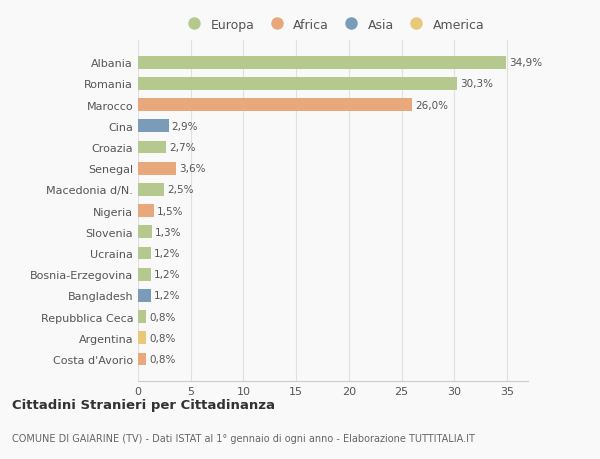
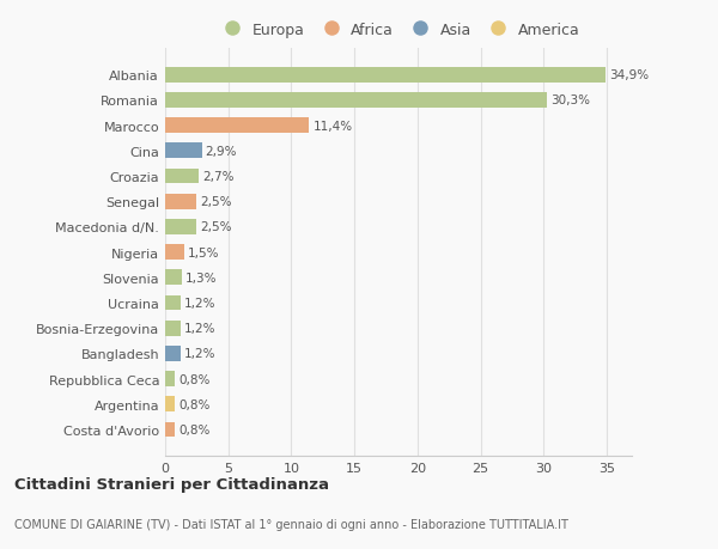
Marocco: 26,0% -> 11,4%
Senegal: 3,6% -> 2,5%
